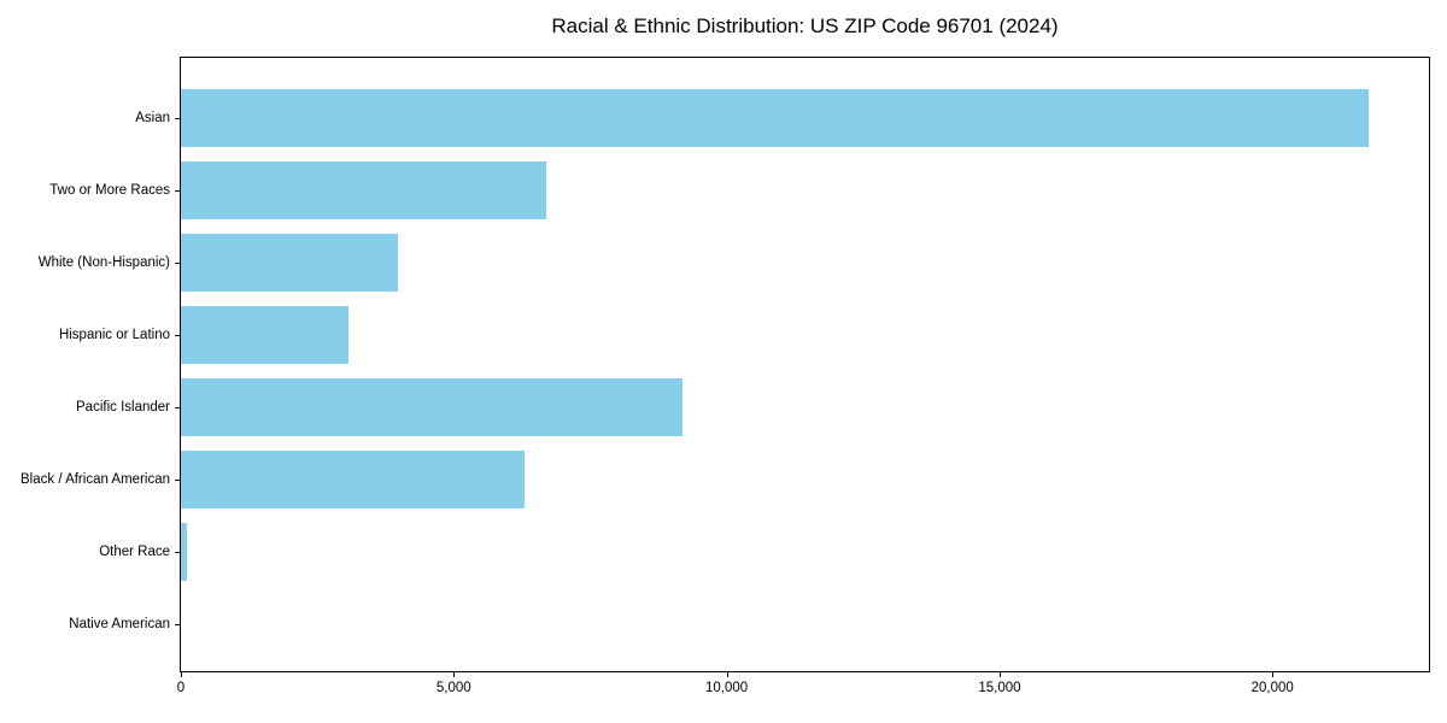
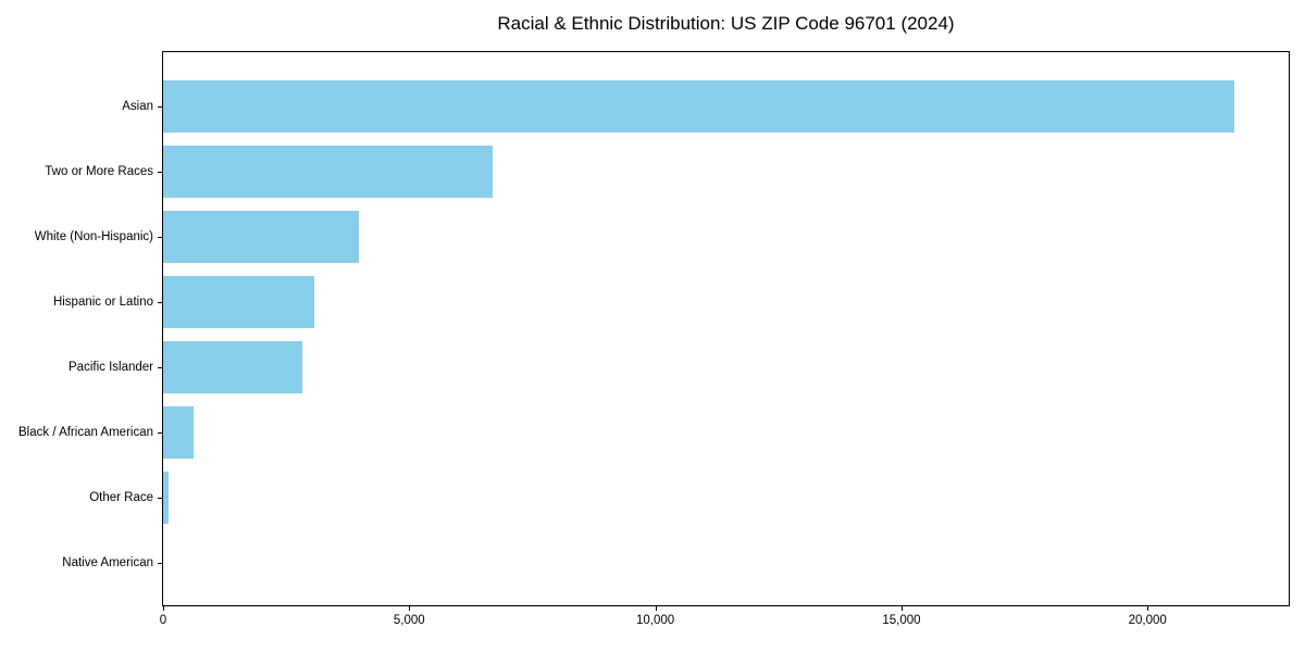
Pacific Islander: 9200 -> 2800
Black / African American: 6300 -> 600
